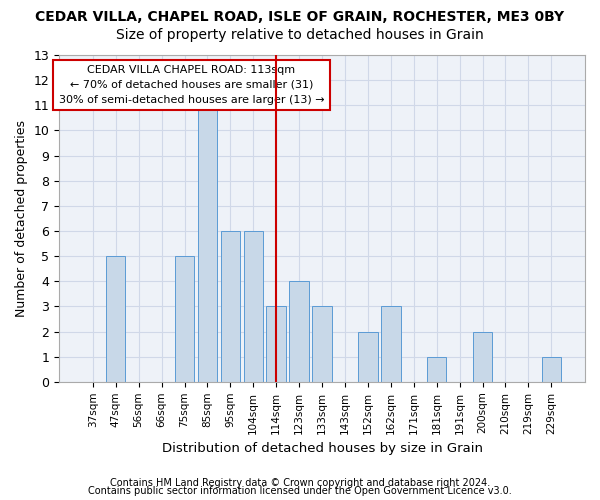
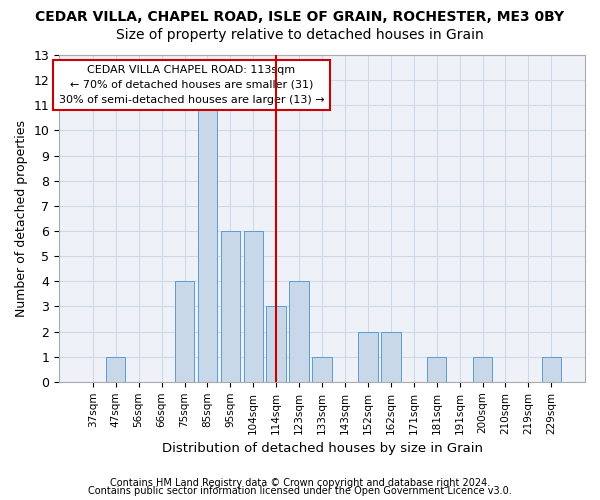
47sqm: 5 -> 1
75sqm: 5 -> 4
133sqm: 3 -> 1
162sqm: 3 -> 2
200sqm: 2 -> 1
